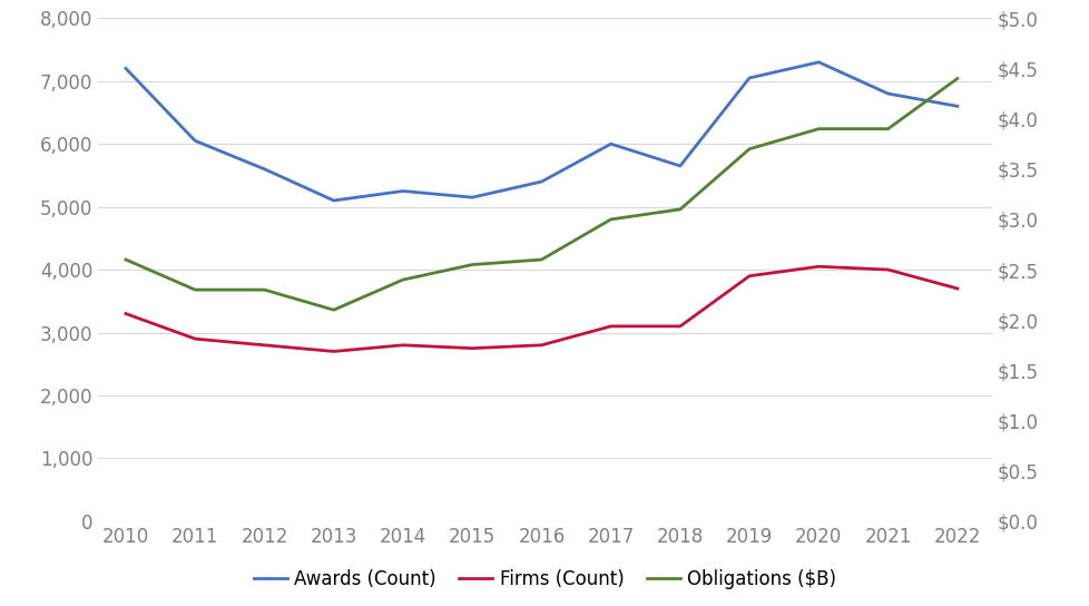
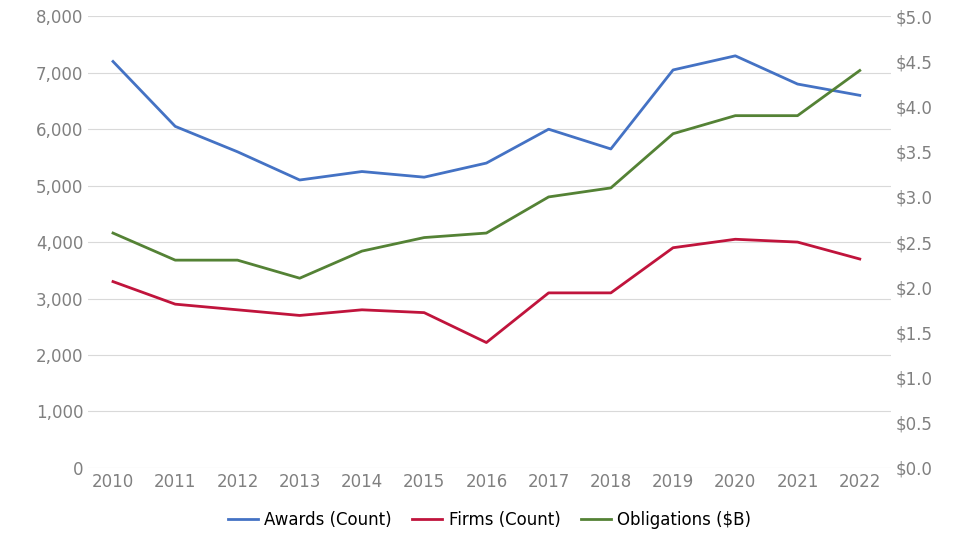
Firms (Count)/2016: 2,800 -> 2,220
